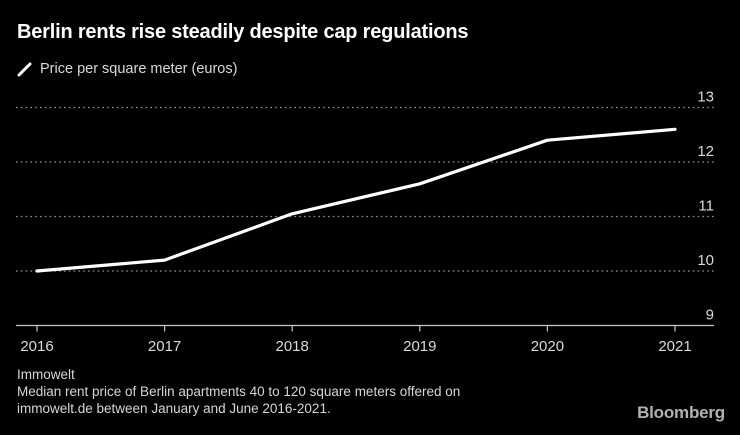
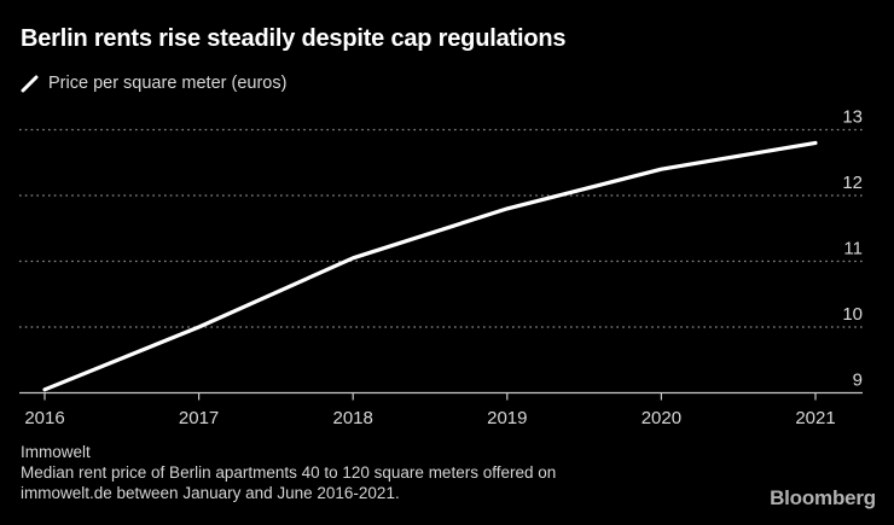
2016: 10.0 -> 9.1
2017: 10.2 -> 10.0
2019: 11.6 -> 11.8
2021: 12.6 -> 12.8
